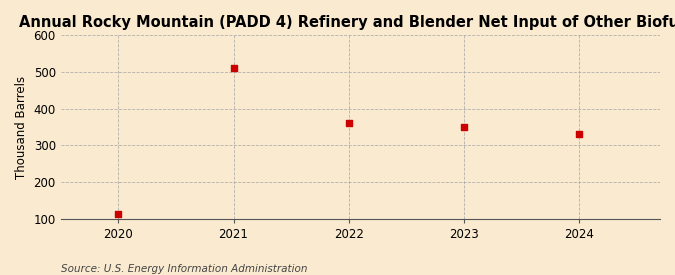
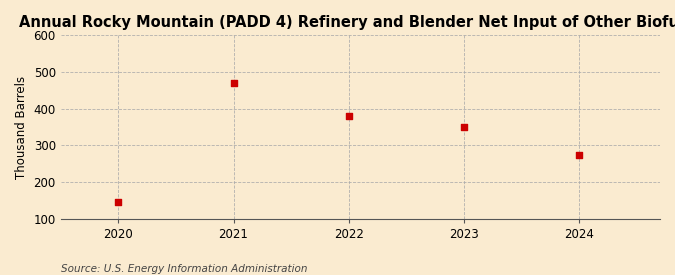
2020: 113 -> 145
2021: 510 -> 470
2022: 362 -> 380
2024: 330 -> 275
